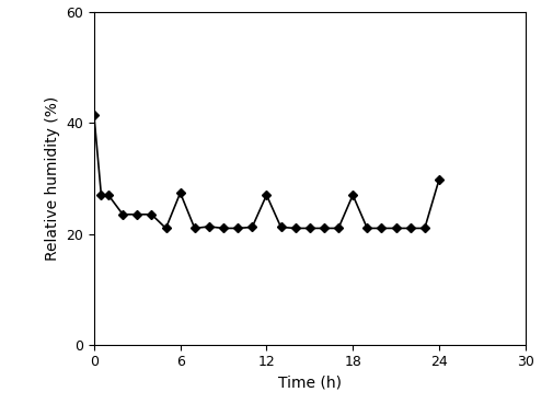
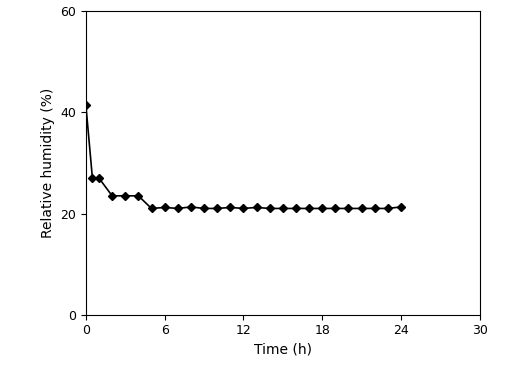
6: 27.4 -> 21.2
12: 27.0 -> 21.0
18: 27.0 -> 21.0
24: 29.8 -> 21.3
